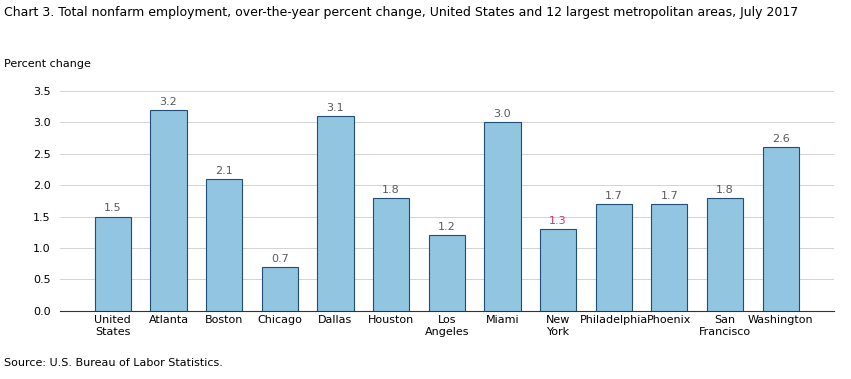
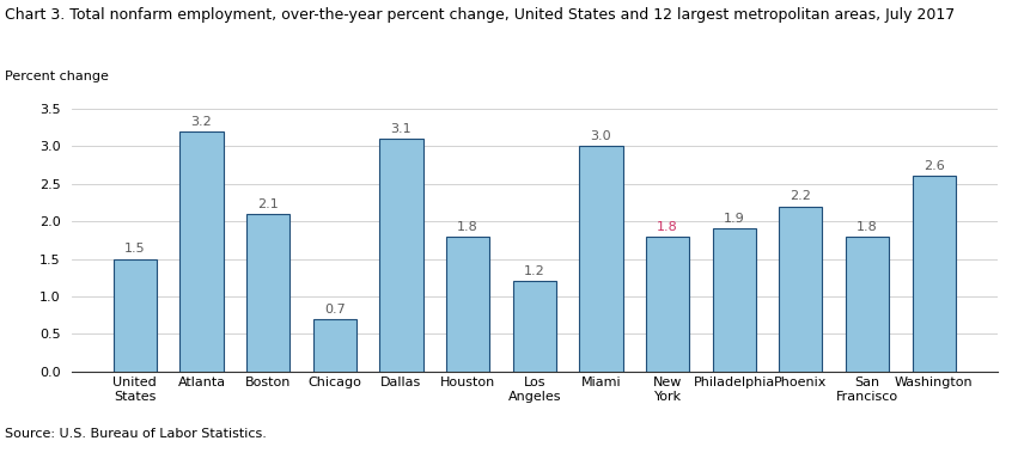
New York: 1.3 -> 1.8
Philadelphia: 1.7 -> 1.9
Phoenix: 1.7 -> 2.2
